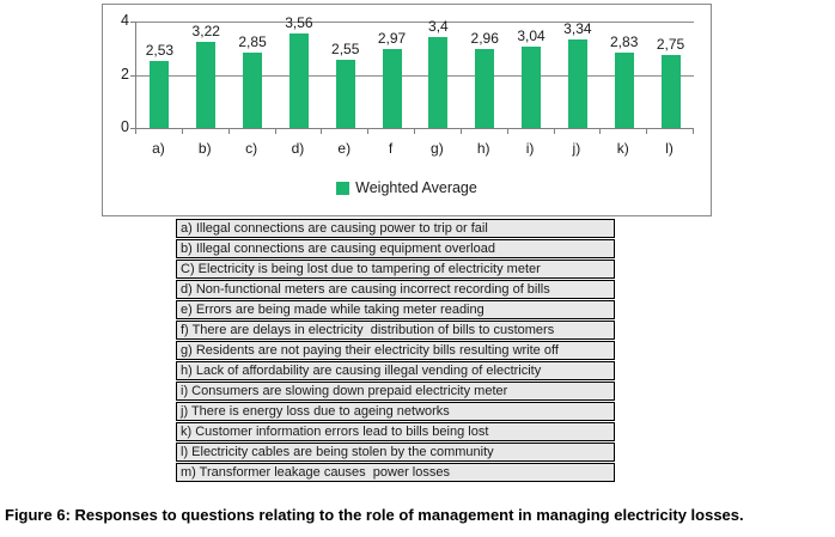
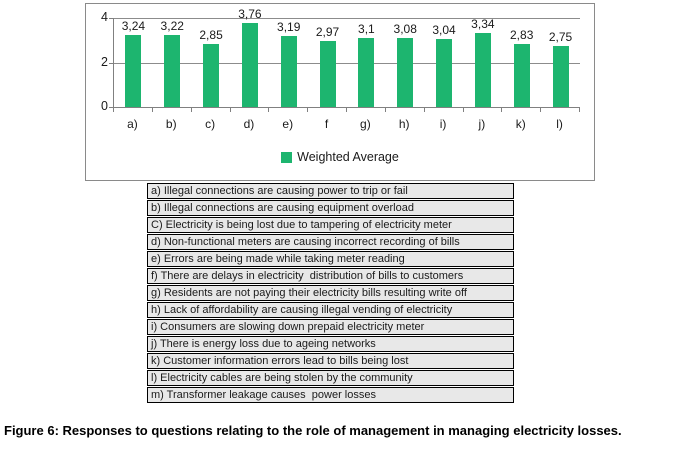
a): 2,53 -> 3,24
d): 3,56 -> 3,76
e): 2,55 -> 3,19
g): 3,4 -> 3,1
h): 2,96 -> 3,08
